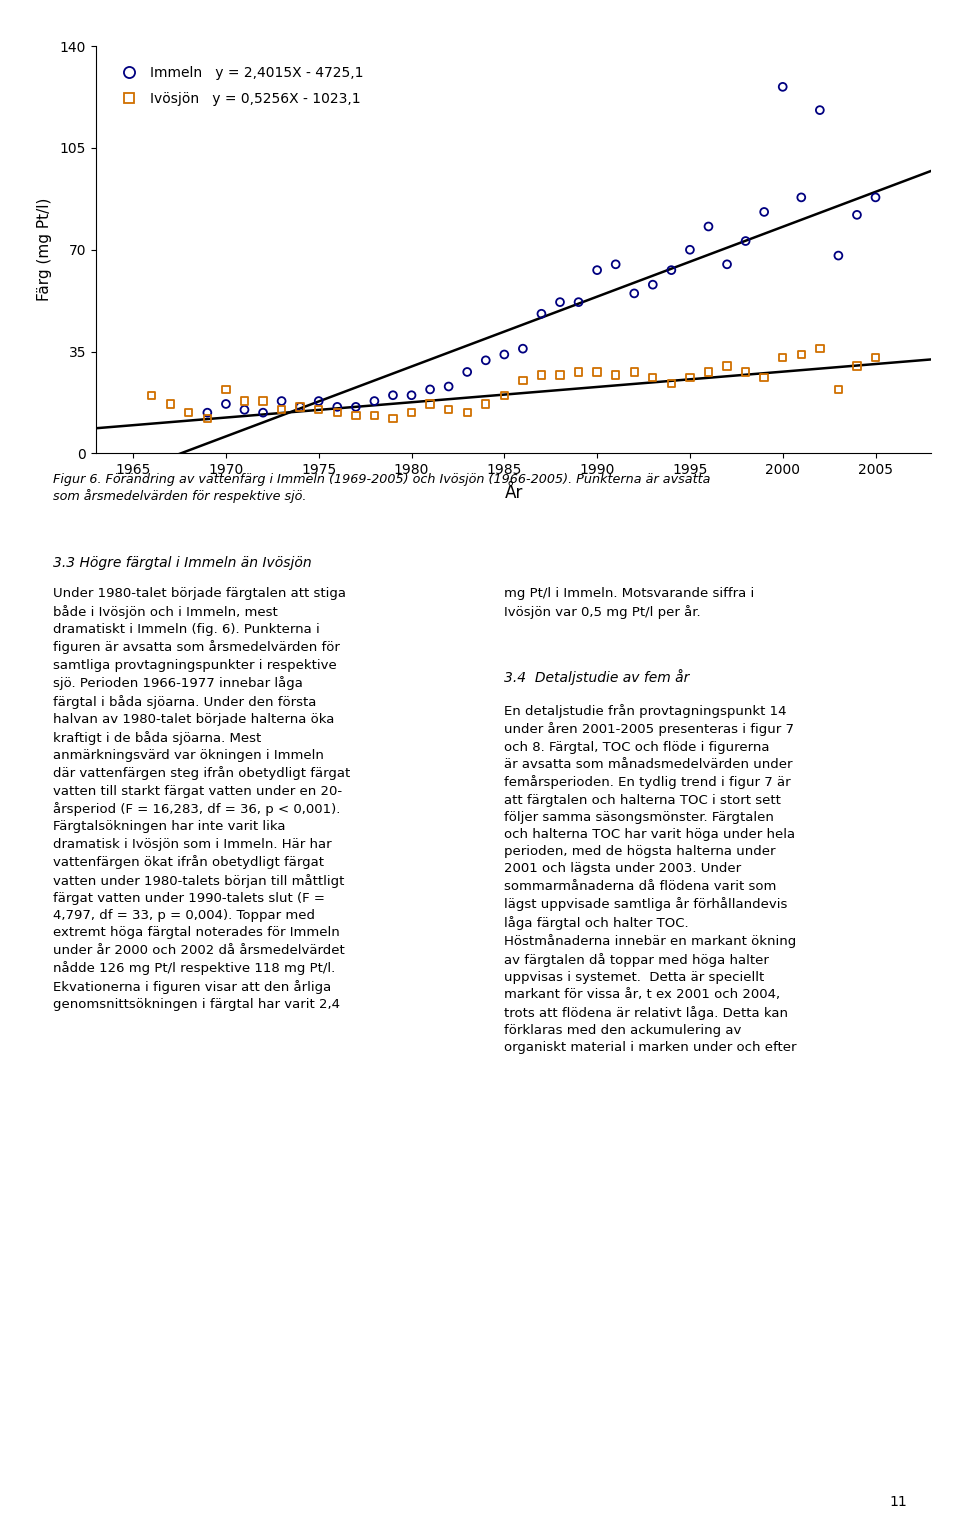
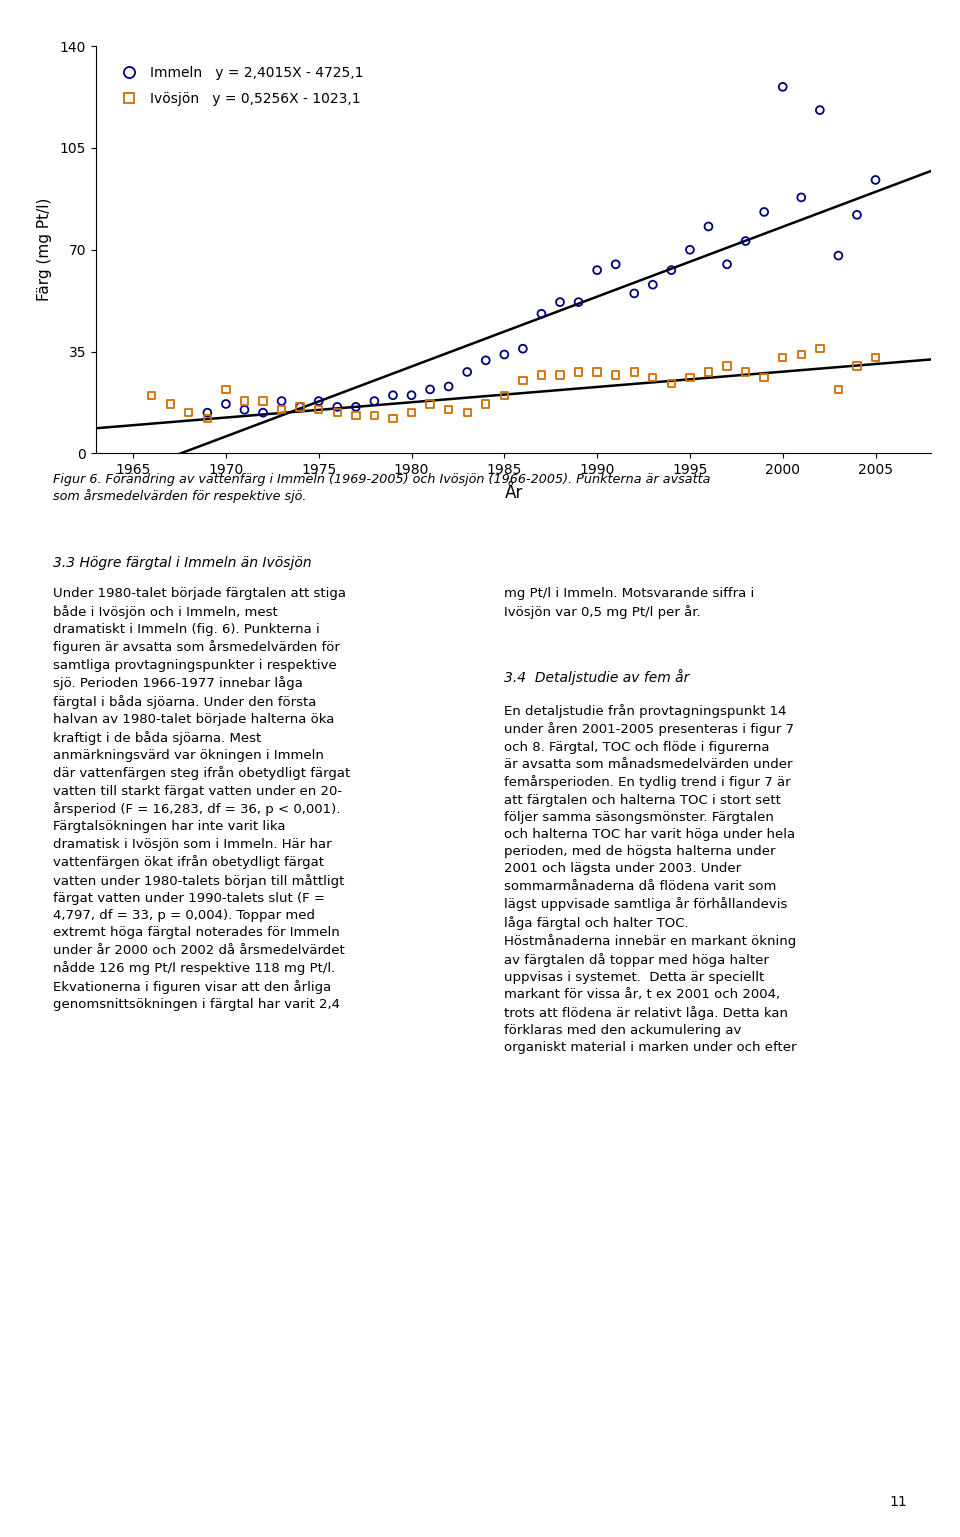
Immeln y = 2,4015X - 4725,1/2005: 88 -> 94
